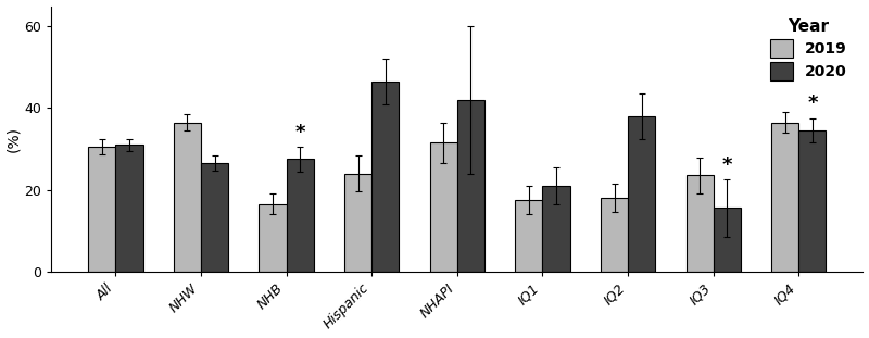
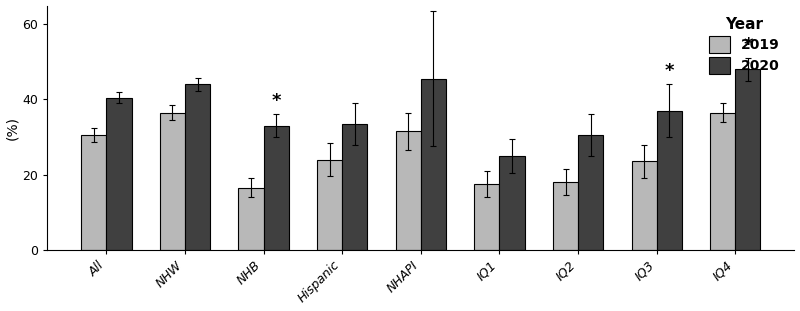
2020/All: 31.0 -> 40.5
2020/NHW: 26.5 -> 44.0
2020/NHB: 27.5 -> 33.0
2020/Hispanic: 46.5 -> 33.5
2020/NHAPI: 42.0 -> 45.5
2020/IQ1: 21.0 -> 25.0
2020/IQ2: 38.0 -> 30.5
2020/IQ3: 15.5 -> 37.0
2020/IQ4: 34.5 -> 48.0
